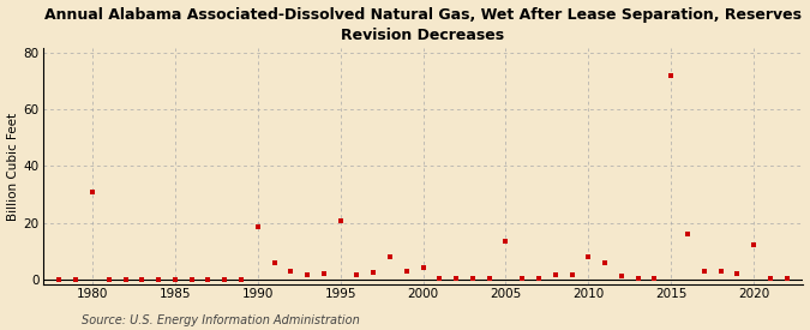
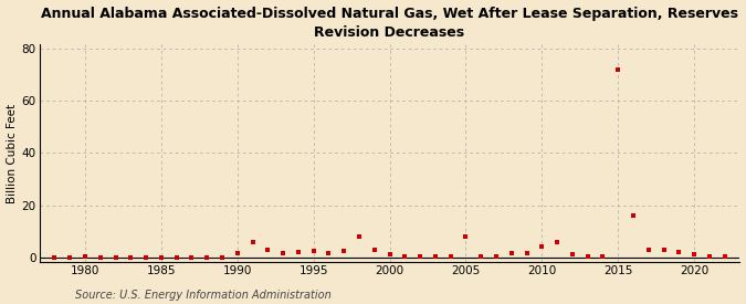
1980: 31.0 -> 0.5
1990: 18.5 -> 1.5
1995: 20.5 -> 2.5
2000: 4.0 -> 1.0
2005: 13.5 -> 8.0
2010: 8.0 -> 4.0
2020: 12.0 -> 1.0
